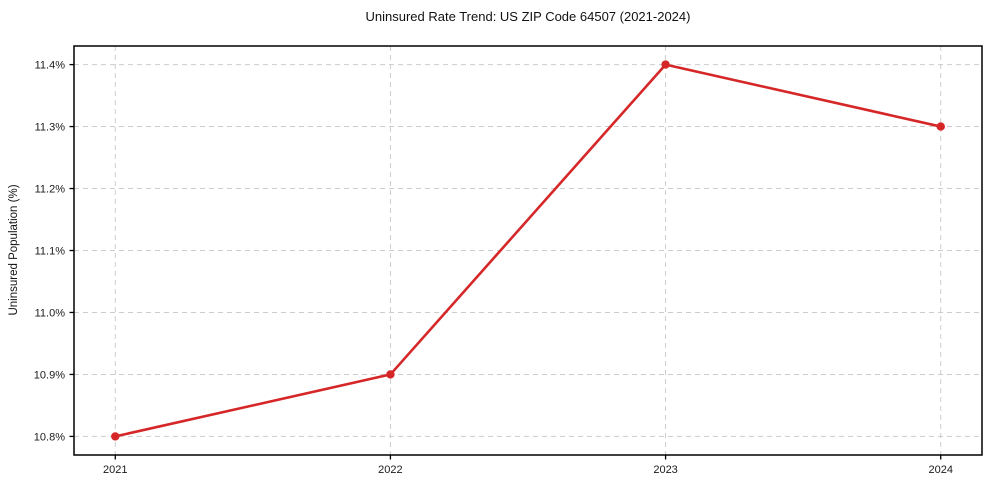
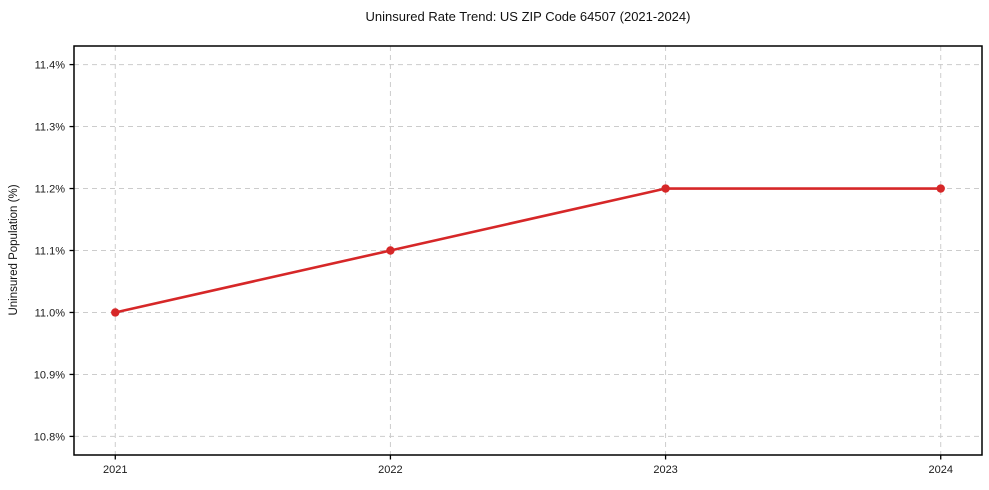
2021: 10.8% -> 11.0%
2022: 10.9% -> 11.1%
2023: 11.4% -> 11.2%
2024: 11.3% -> 11.2%
